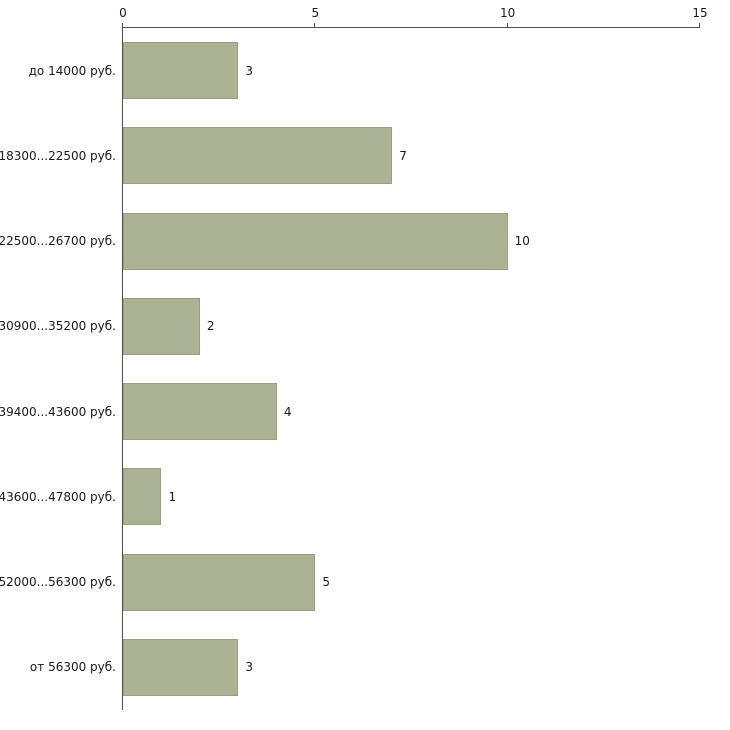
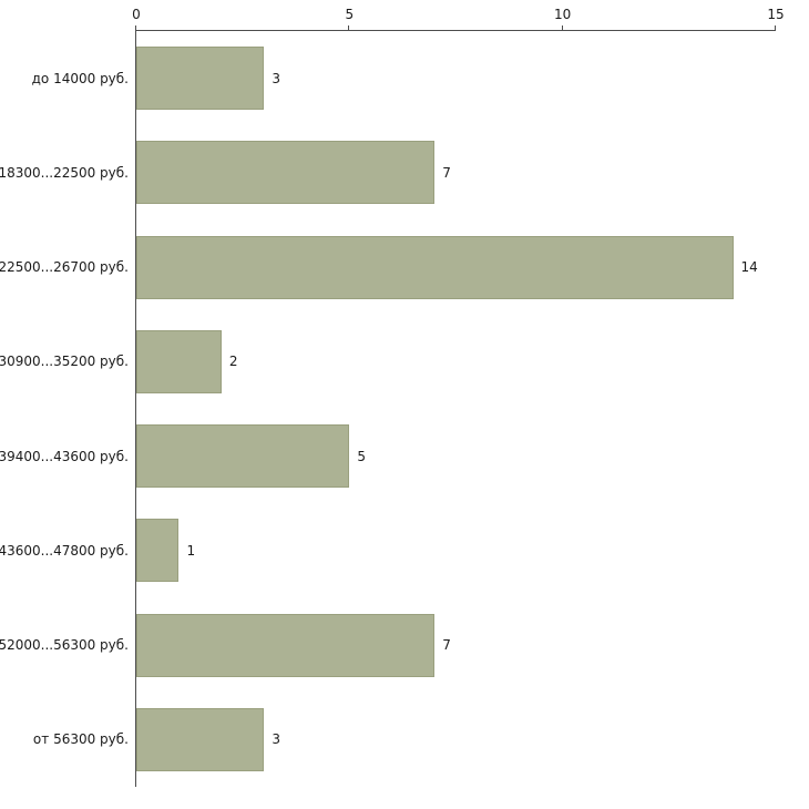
22500...26700 руб.: 10 -> 14
39400...43600 руб.: 4 -> 5
52000...56300 руб.: 5 -> 7
